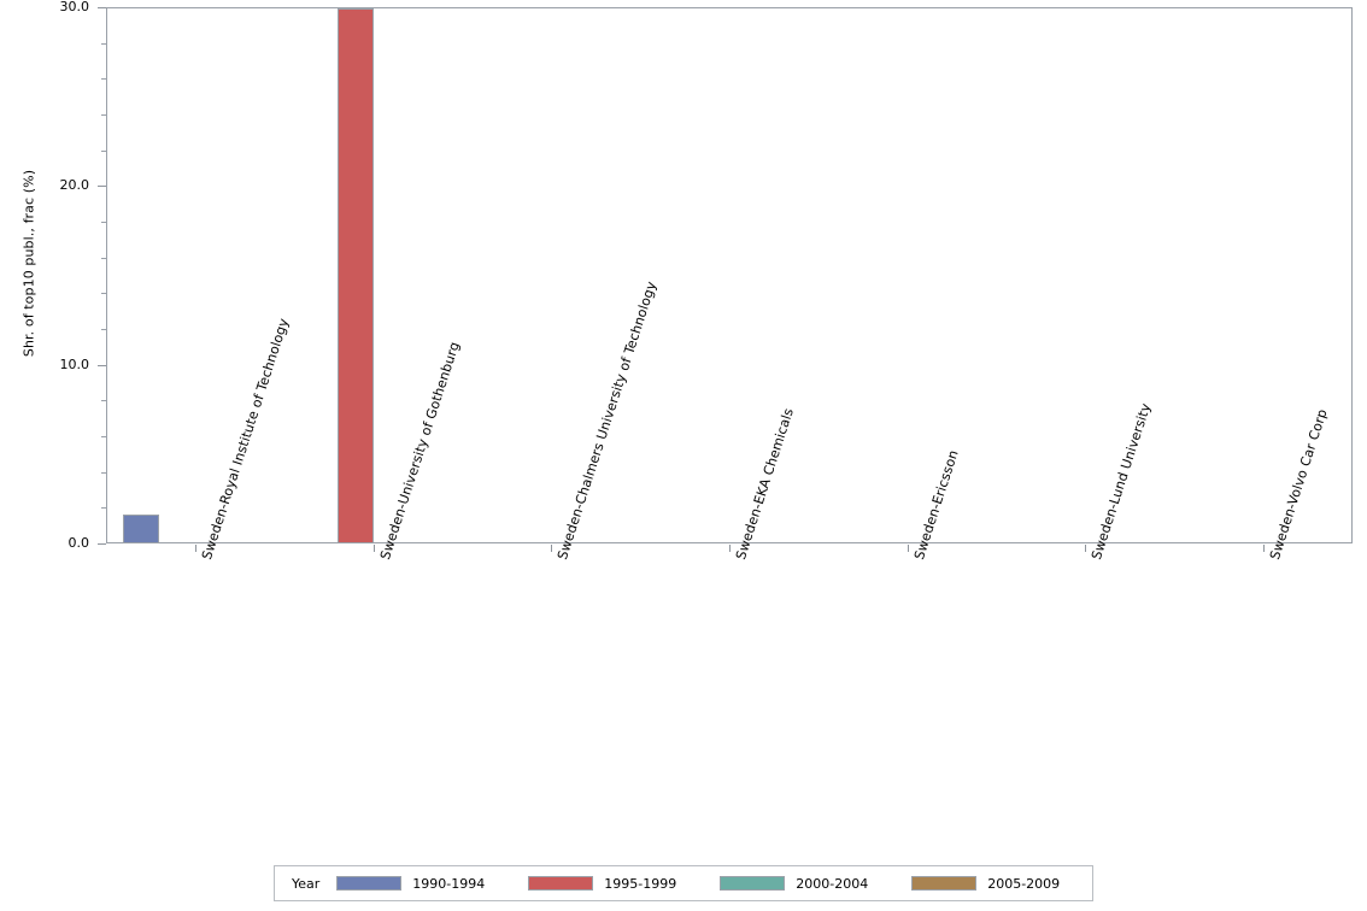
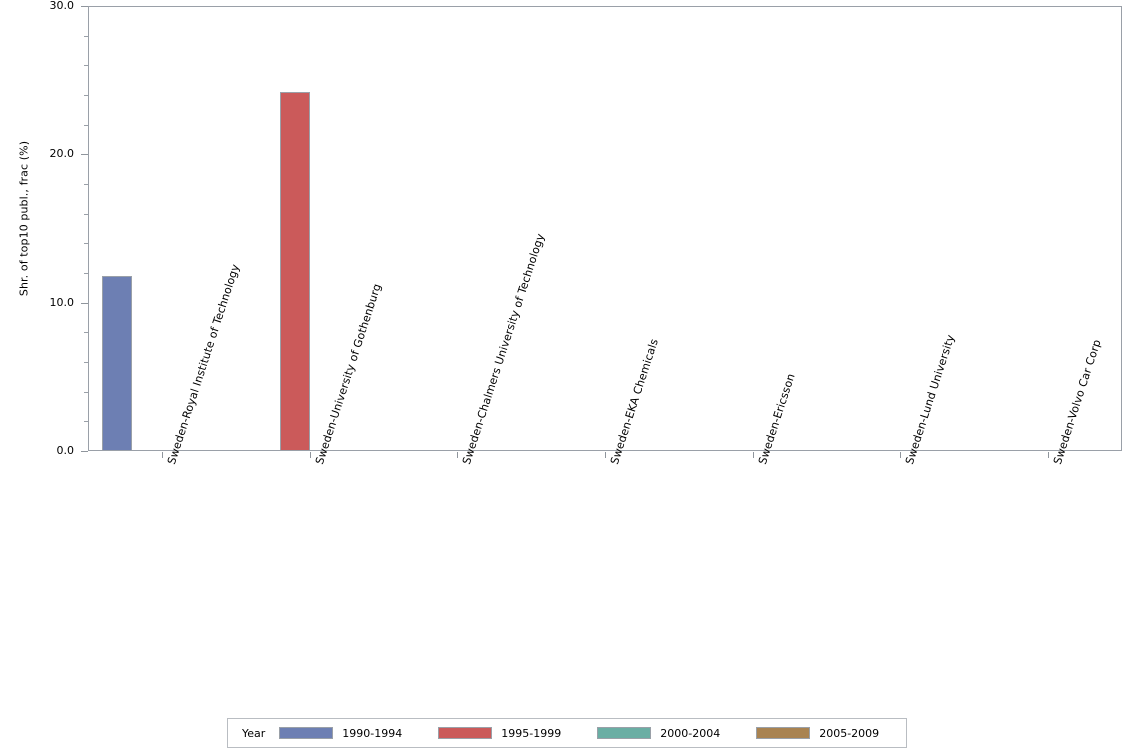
1990-1994/Sweden-Royal Institute of Technology: 1.6 -> 11.8
1995-1999/Sweden-University of Gothenburg: 29.9 -> 24.2
